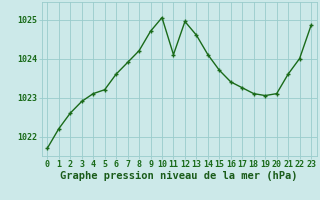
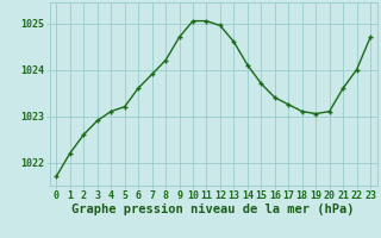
11: 1024.10 -> 1025.05
23: 1024.85 -> 1024.70
